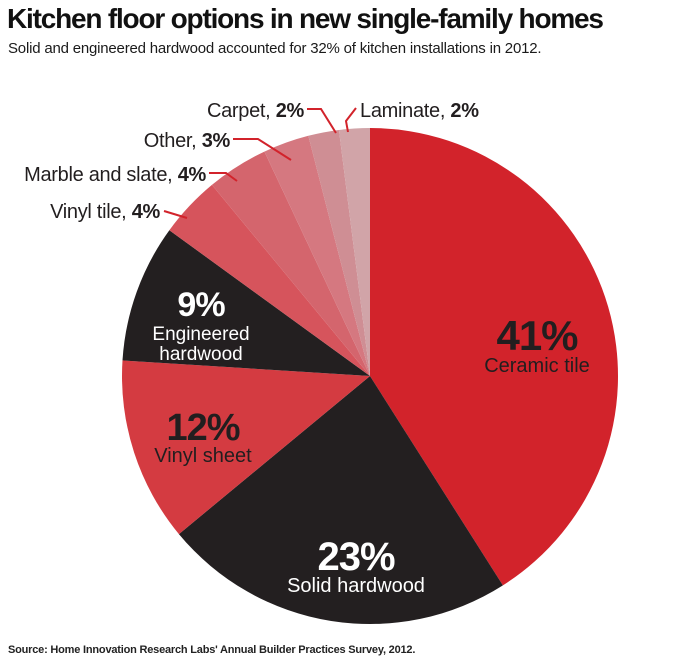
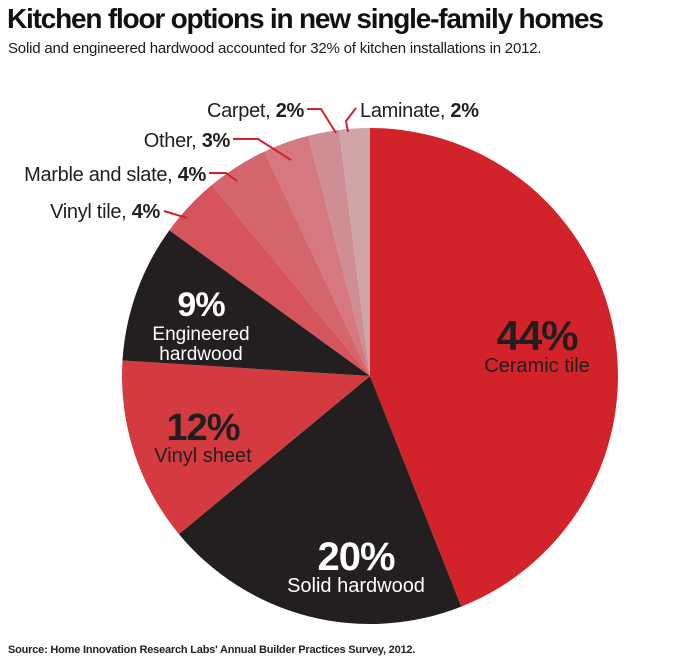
Ceramic tile: 41% -> 44%
Solid hardwood: 23% -> 20%
